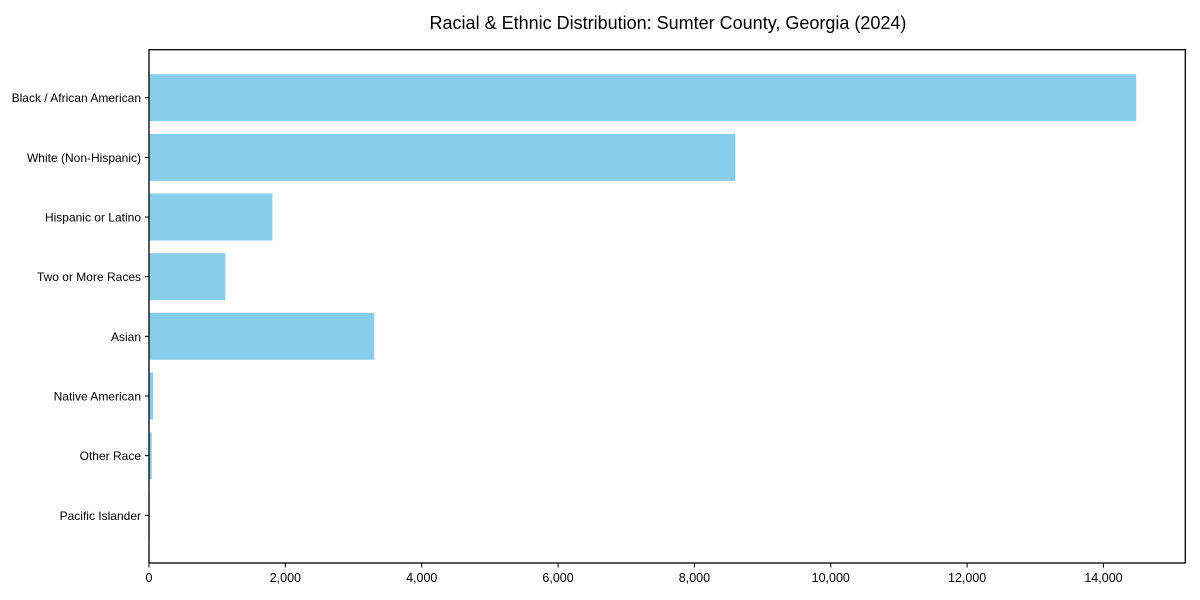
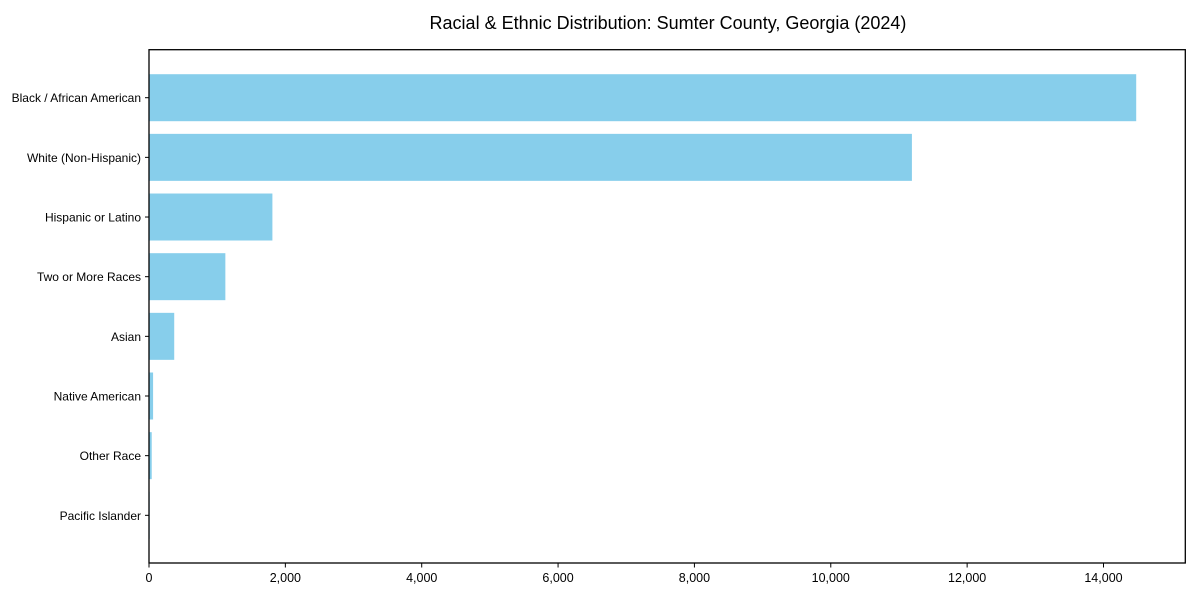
White (Non-Hispanic): 8600 -> 11200
Asian: 3300 -> 400
